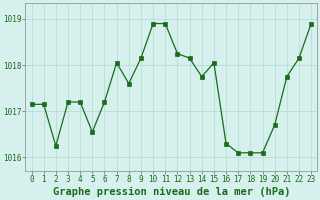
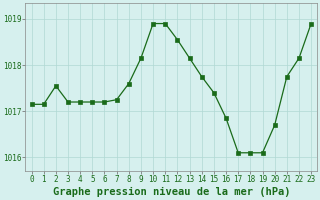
2: 1016.25 -> 1017.55
5: 1016.55 -> 1017.20
7: 1018.05 -> 1017.25
12: 1018.25 -> 1018.55
15: 1018.05 -> 1017.40
16: 1016.30 -> 1016.85
